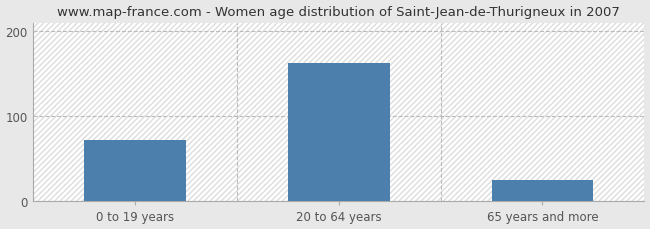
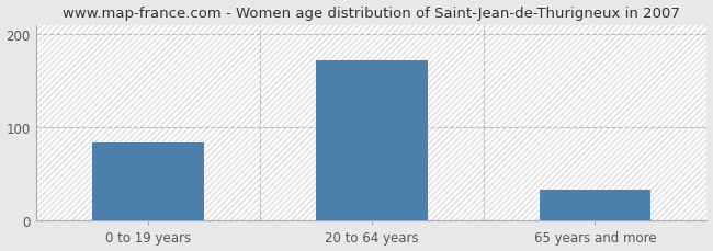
0 to 19 years: 72 -> 84
20 to 64 years: 163 -> 172
65 years and more: 25 -> 34
